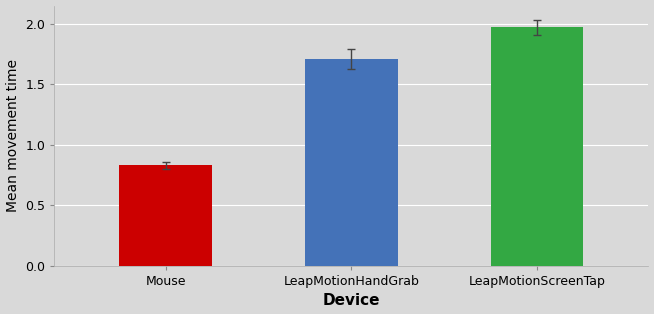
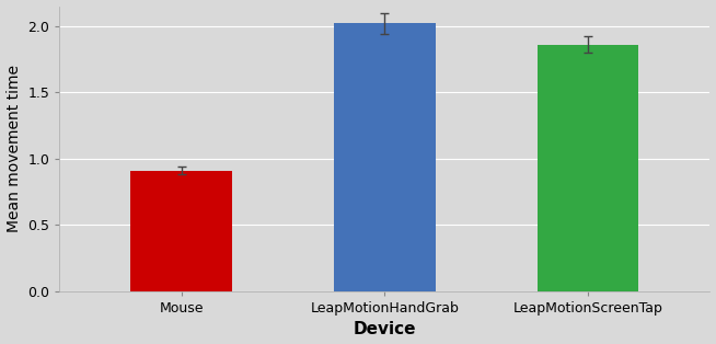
Mouse: 0.83 -> 0.91
LeapMotionHandGrab: 1.71 -> 2.02
LeapMotionScreenTap: 1.97 -> 1.86
